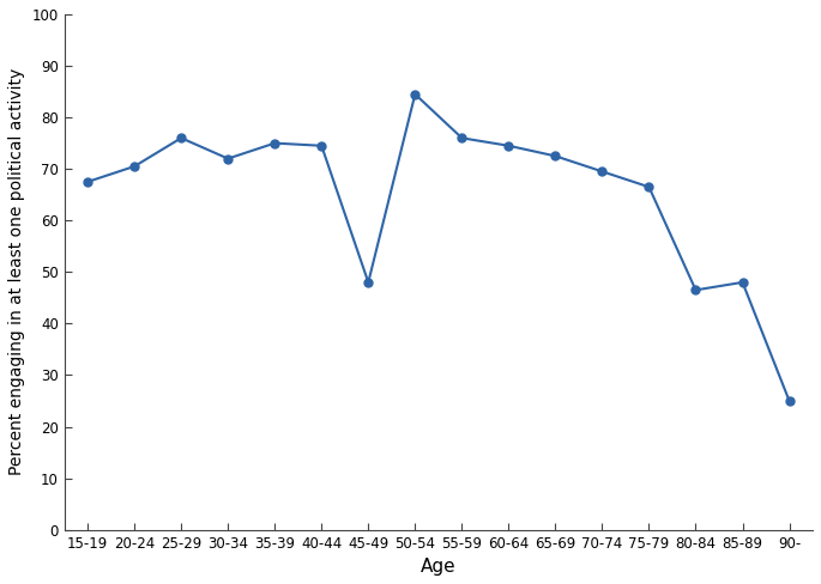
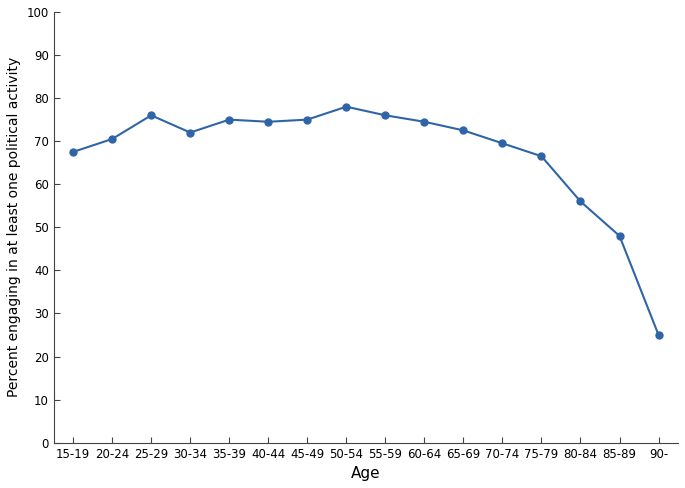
45-49: 48.0 -> 75.0
50-54: 84.5 -> 78.0
80-84: 46.5 -> 56.0
